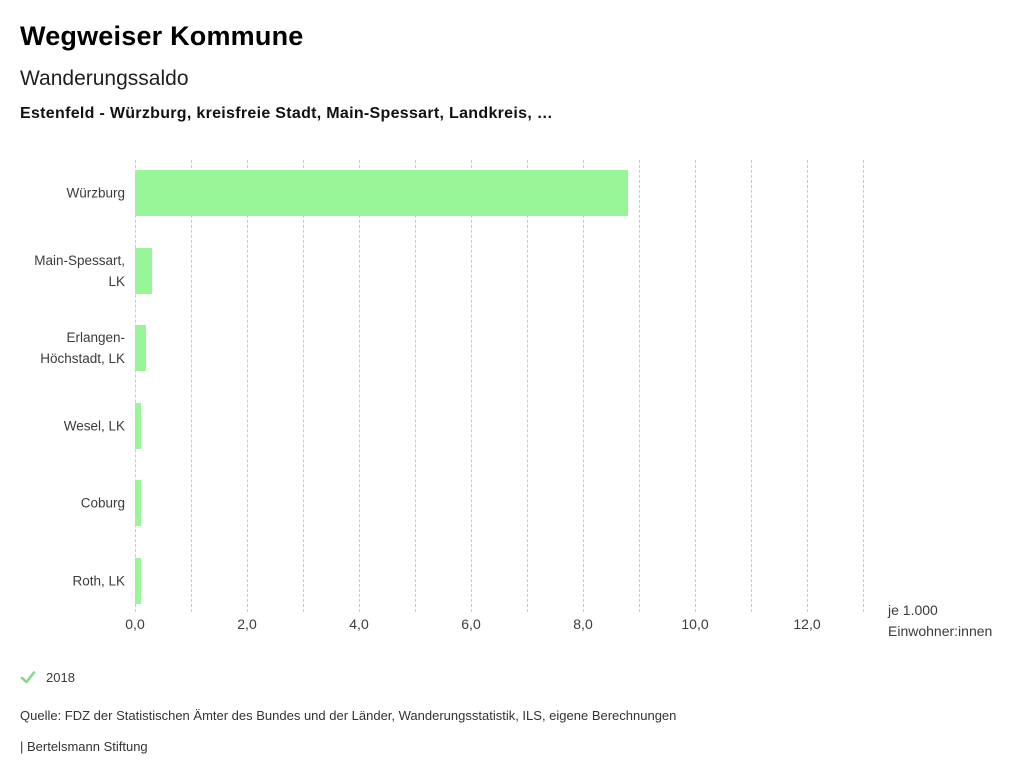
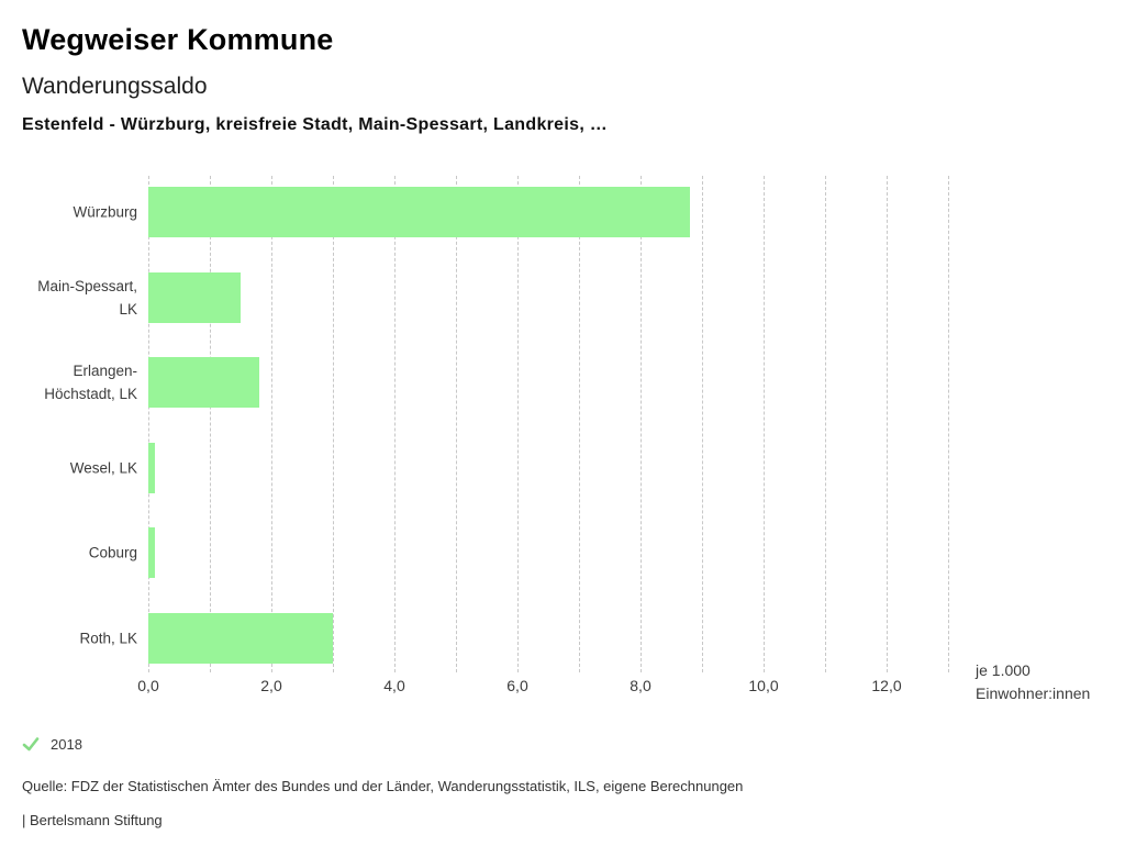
Main-Spessart, LK: 0,3 -> 1,5
Erlangen- Höchstadt, LK: 0,2 -> 1,8
Roth, LK: 0,1 -> 3,0
